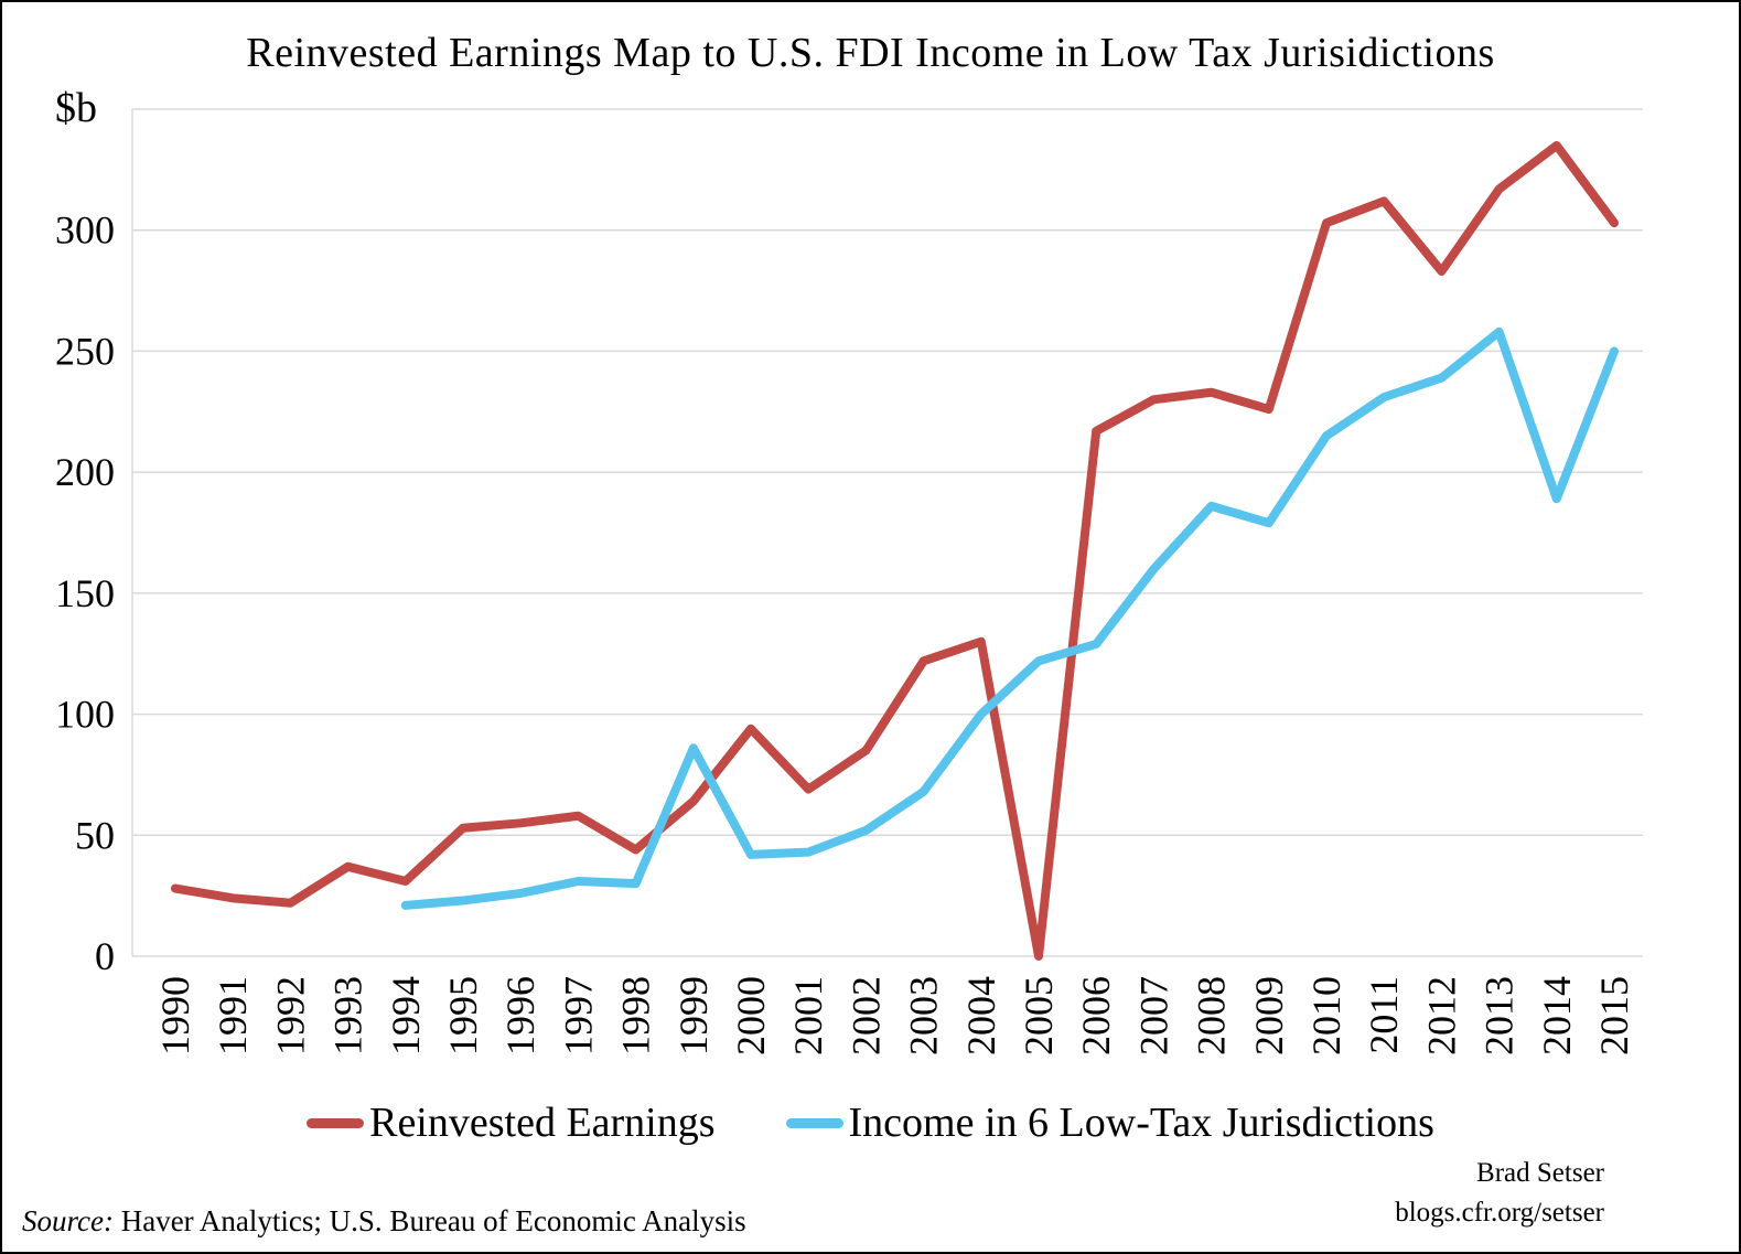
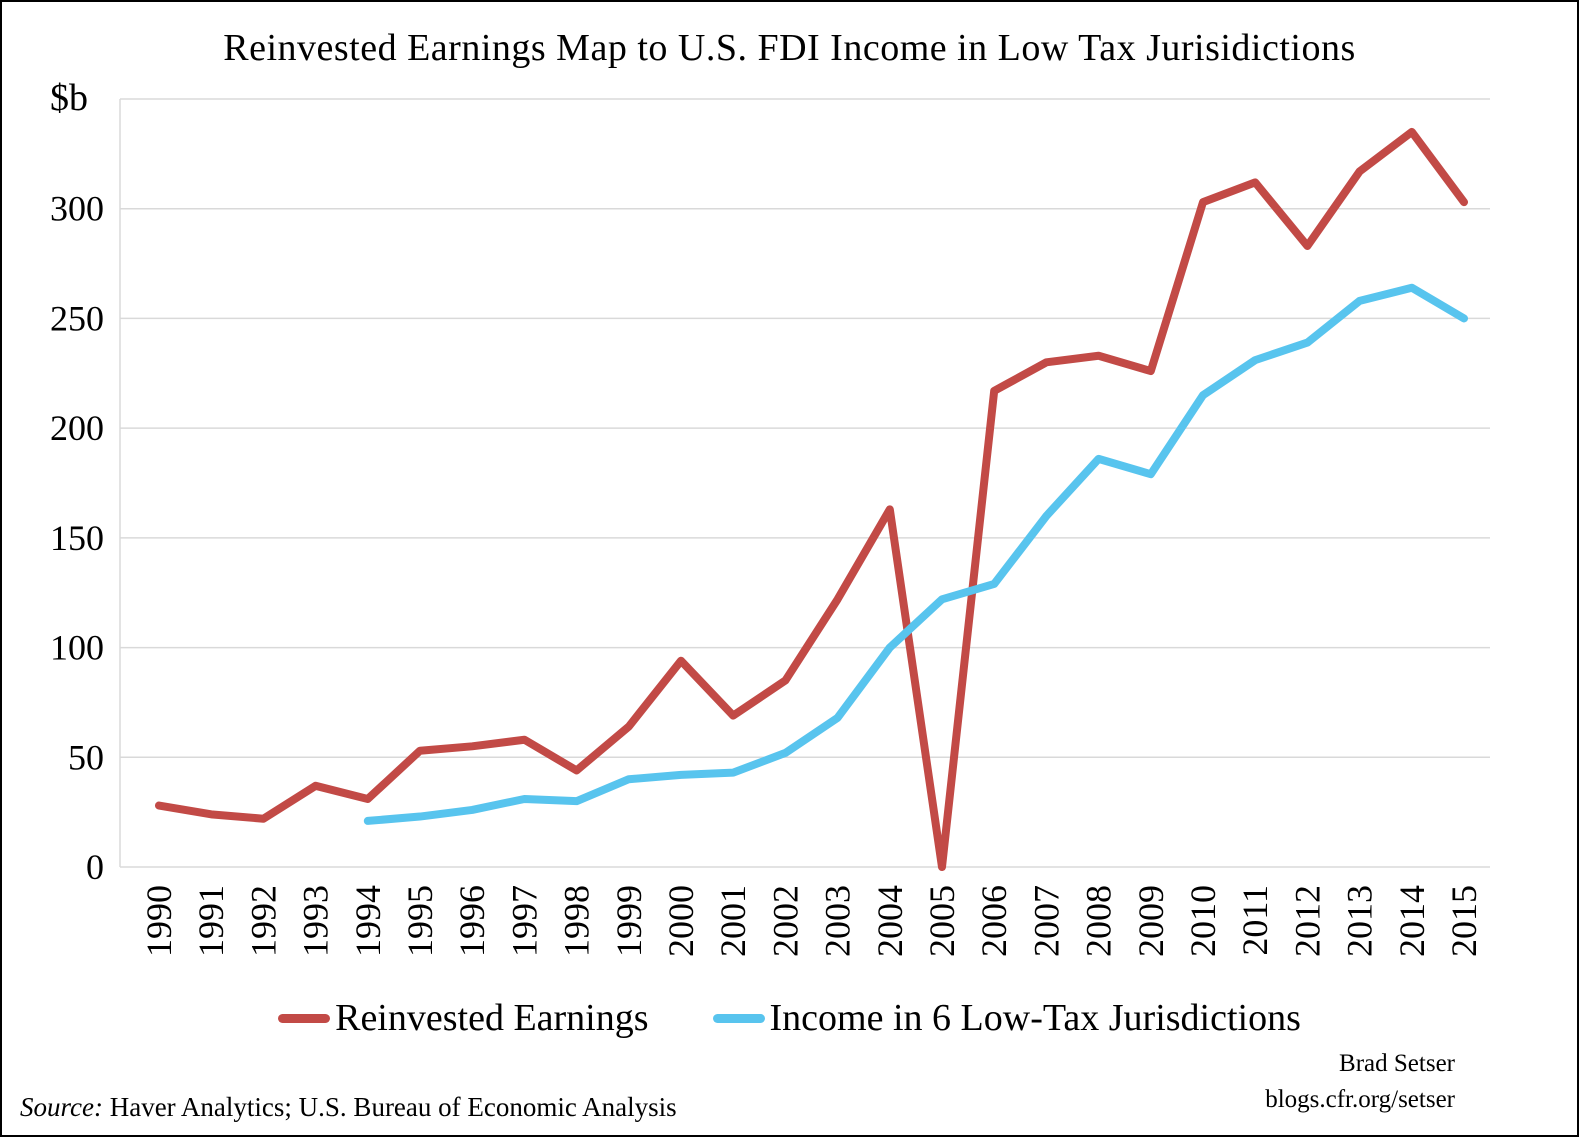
Income in 6 Low-Tax Jurisdictions/1999: 86 -> 40
Reinvested Earnings/2004: 130 -> 163
Income in 6 Low-Tax Jurisdictions/2014: 189 -> 264
